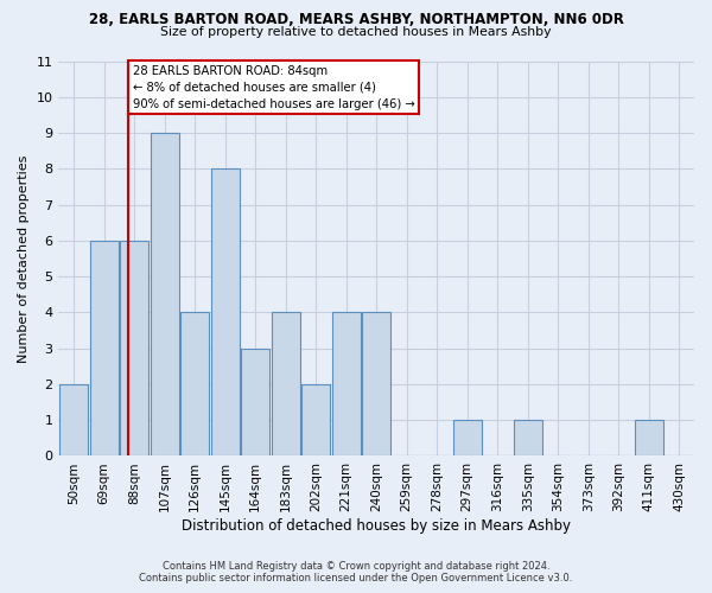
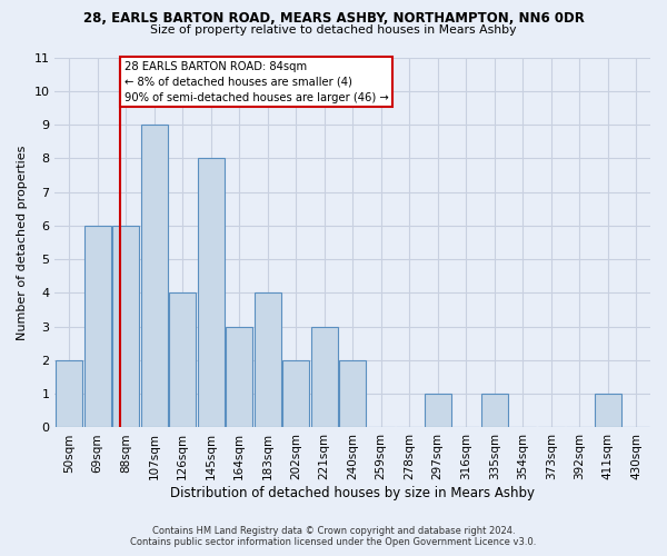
221sqm: 4 -> 3
240sqm: 4 -> 2
